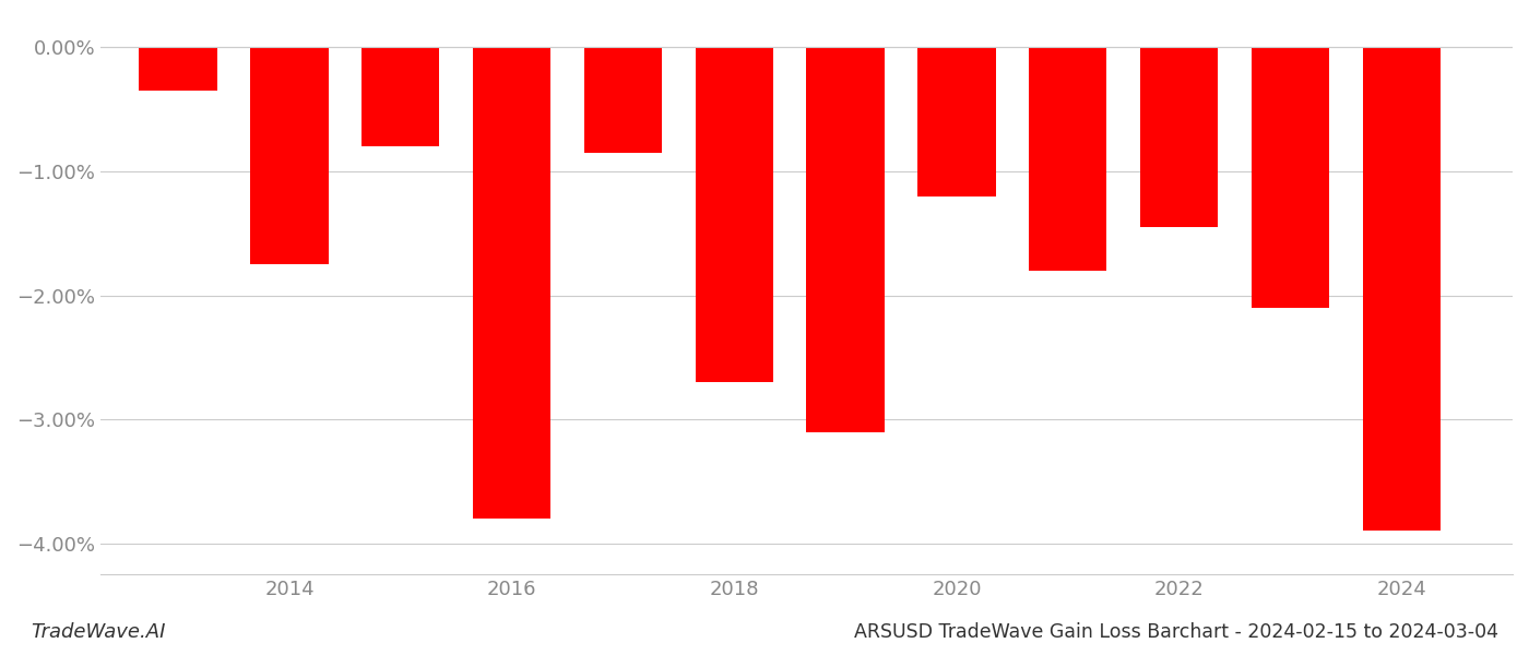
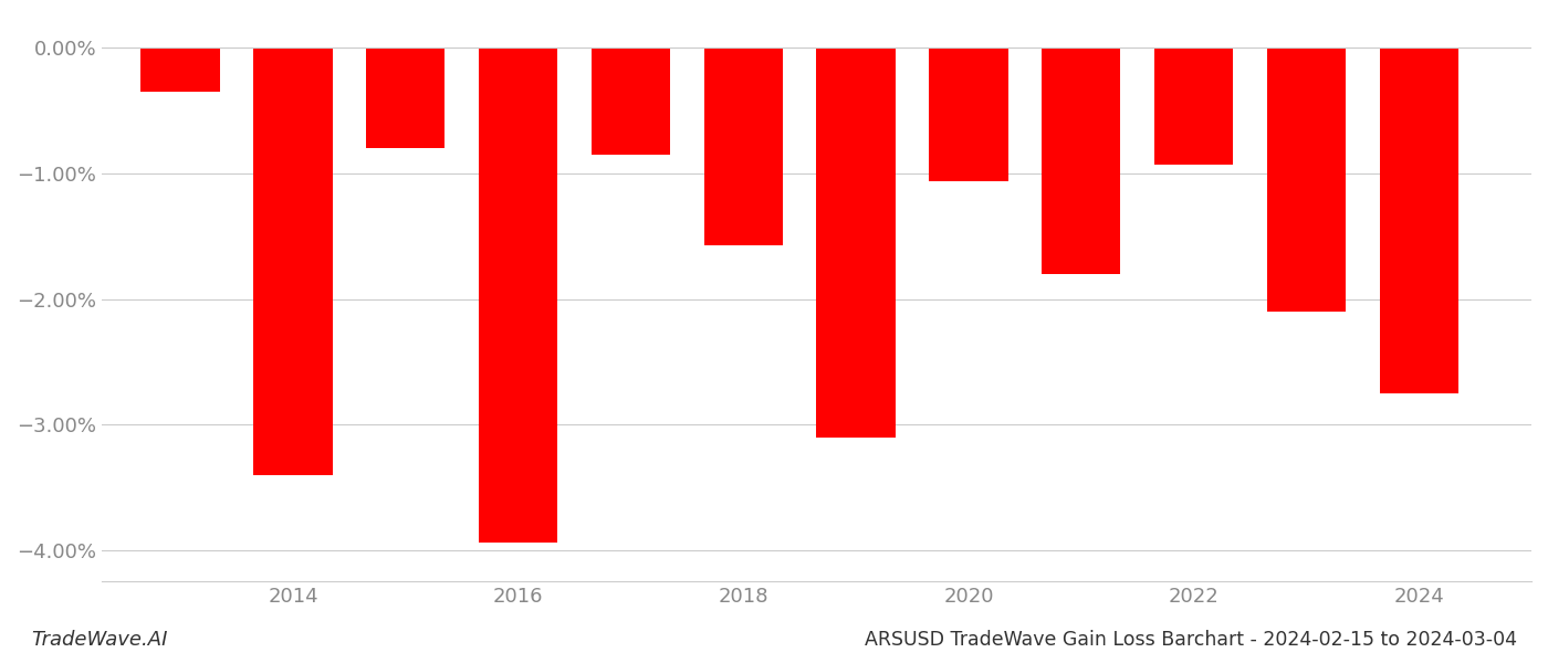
2014: -1.75% -> -3.40%
2016: -3.80% -> -3.94%
2018: -2.70% -> -1.57%
2020: -1.20% -> -1.06%
2022: -1.45% -> -0.93%
2024: -3.90% -> -2.75%
